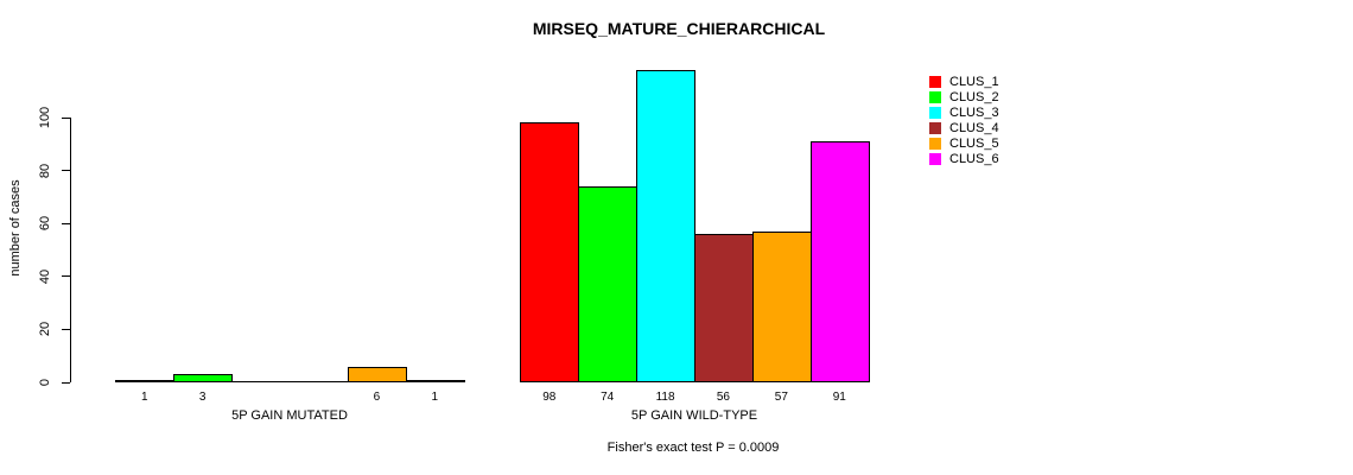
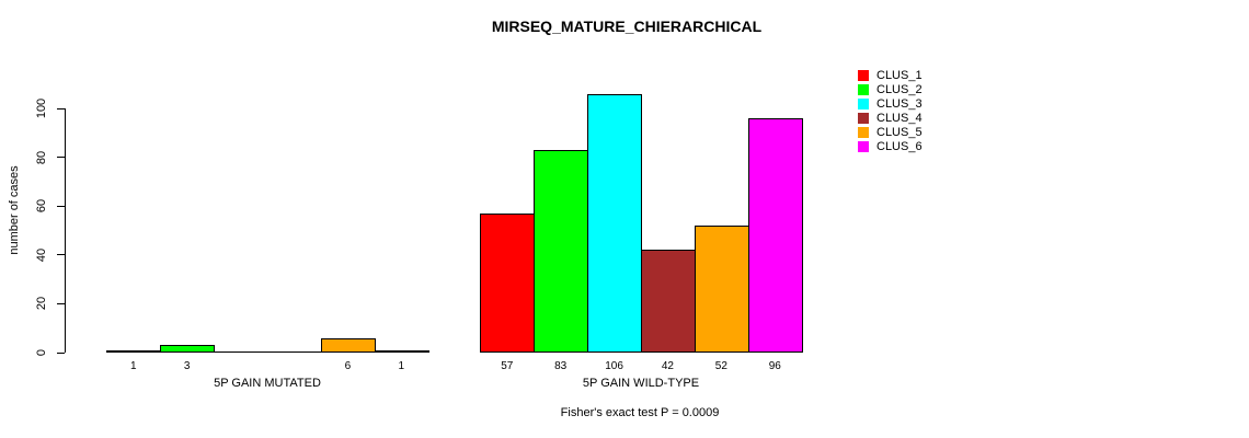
CLUS_1/5P GAIN WILD-TYPE: 98 -> 57
CLUS_2/5P GAIN WILD-TYPE: 74 -> 83
CLUS_3/5P GAIN WILD-TYPE: 118 -> 106
CLUS_4/5P GAIN WILD-TYPE: 56 -> 42
CLUS_5/5P GAIN WILD-TYPE: 57 -> 52
CLUS_6/5P GAIN WILD-TYPE: 91 -> 96
